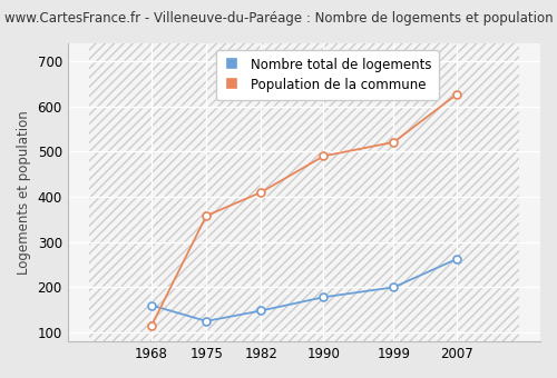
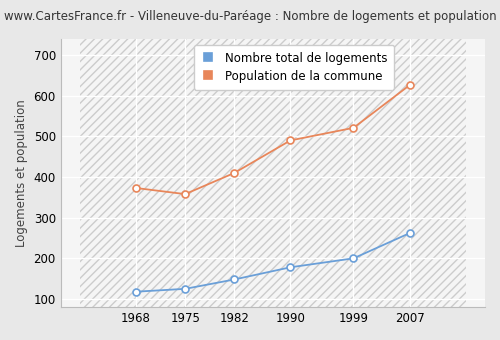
Nombre total de logements/1968: 160 -> 118
Population de la commune/1968: 115 -> 373
